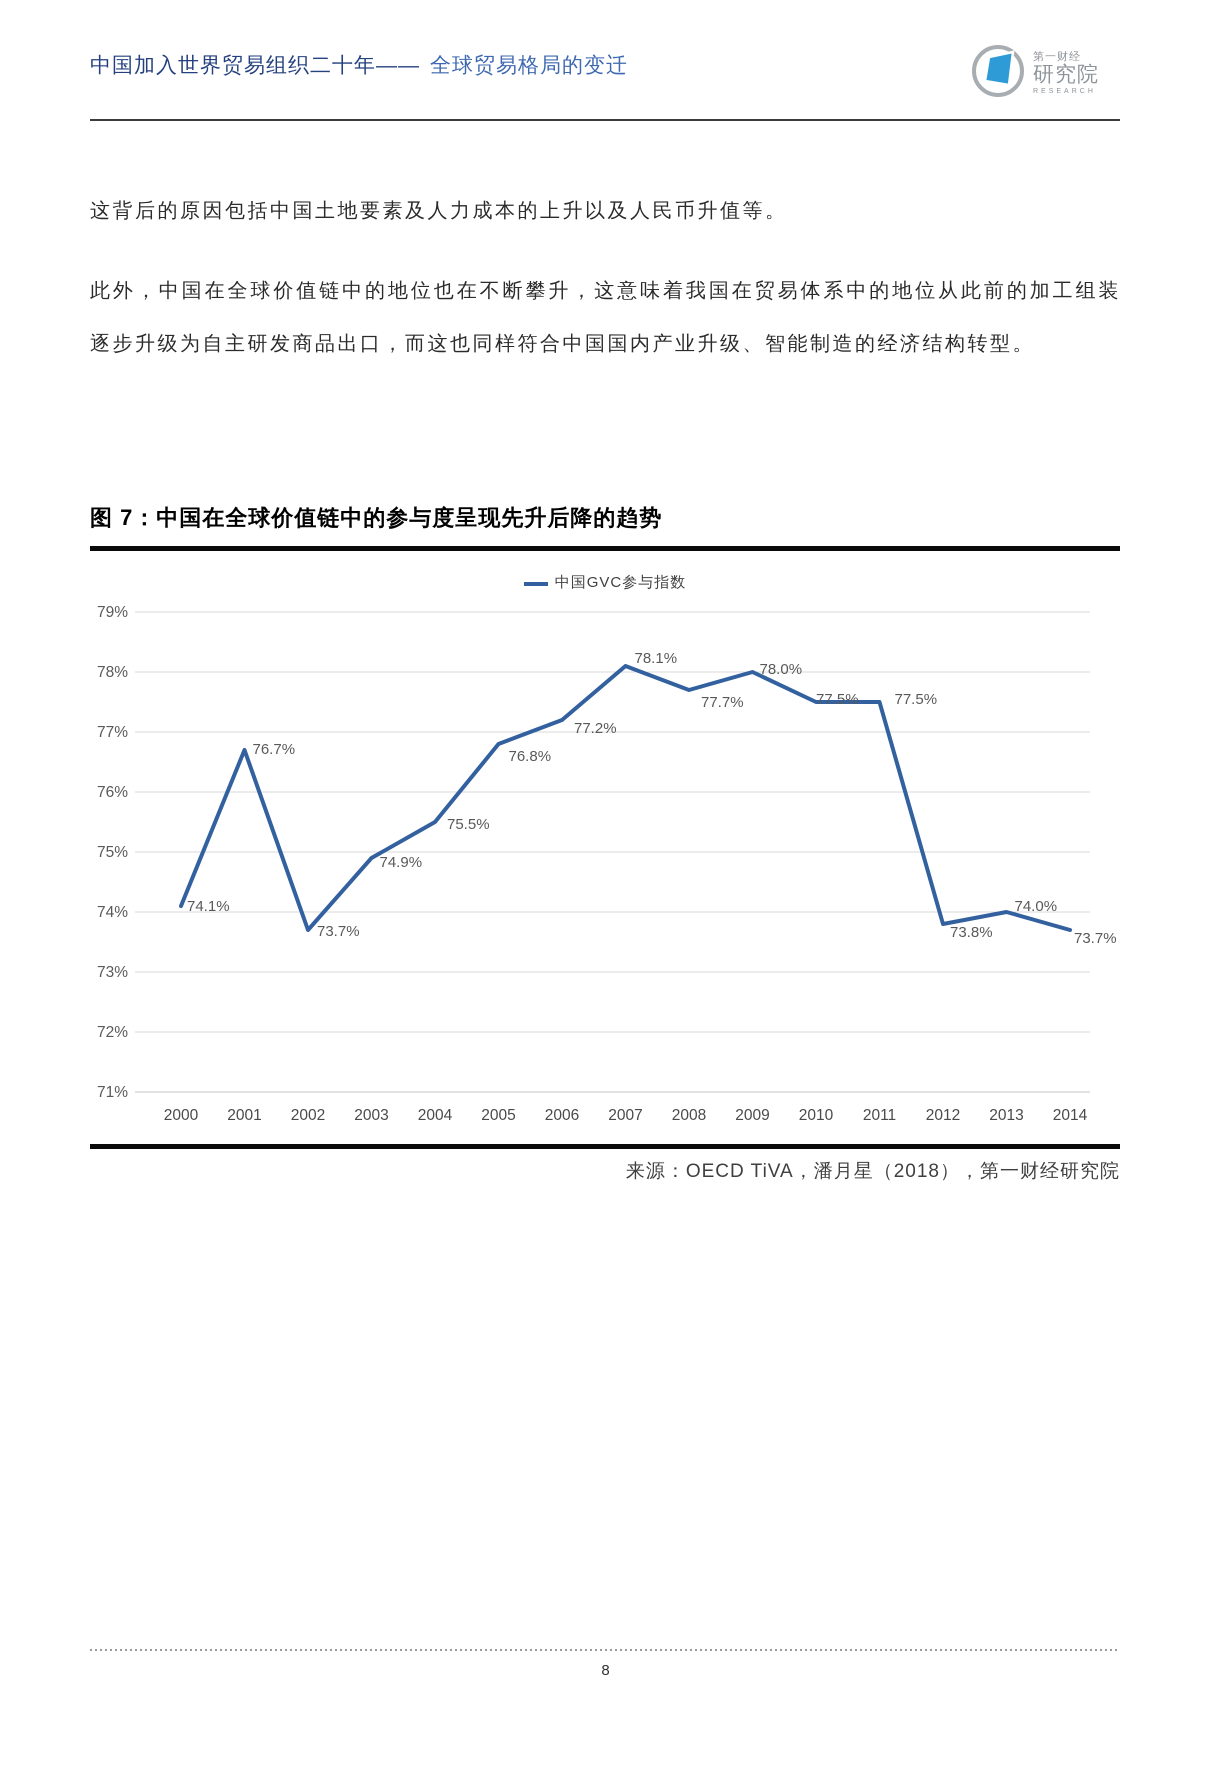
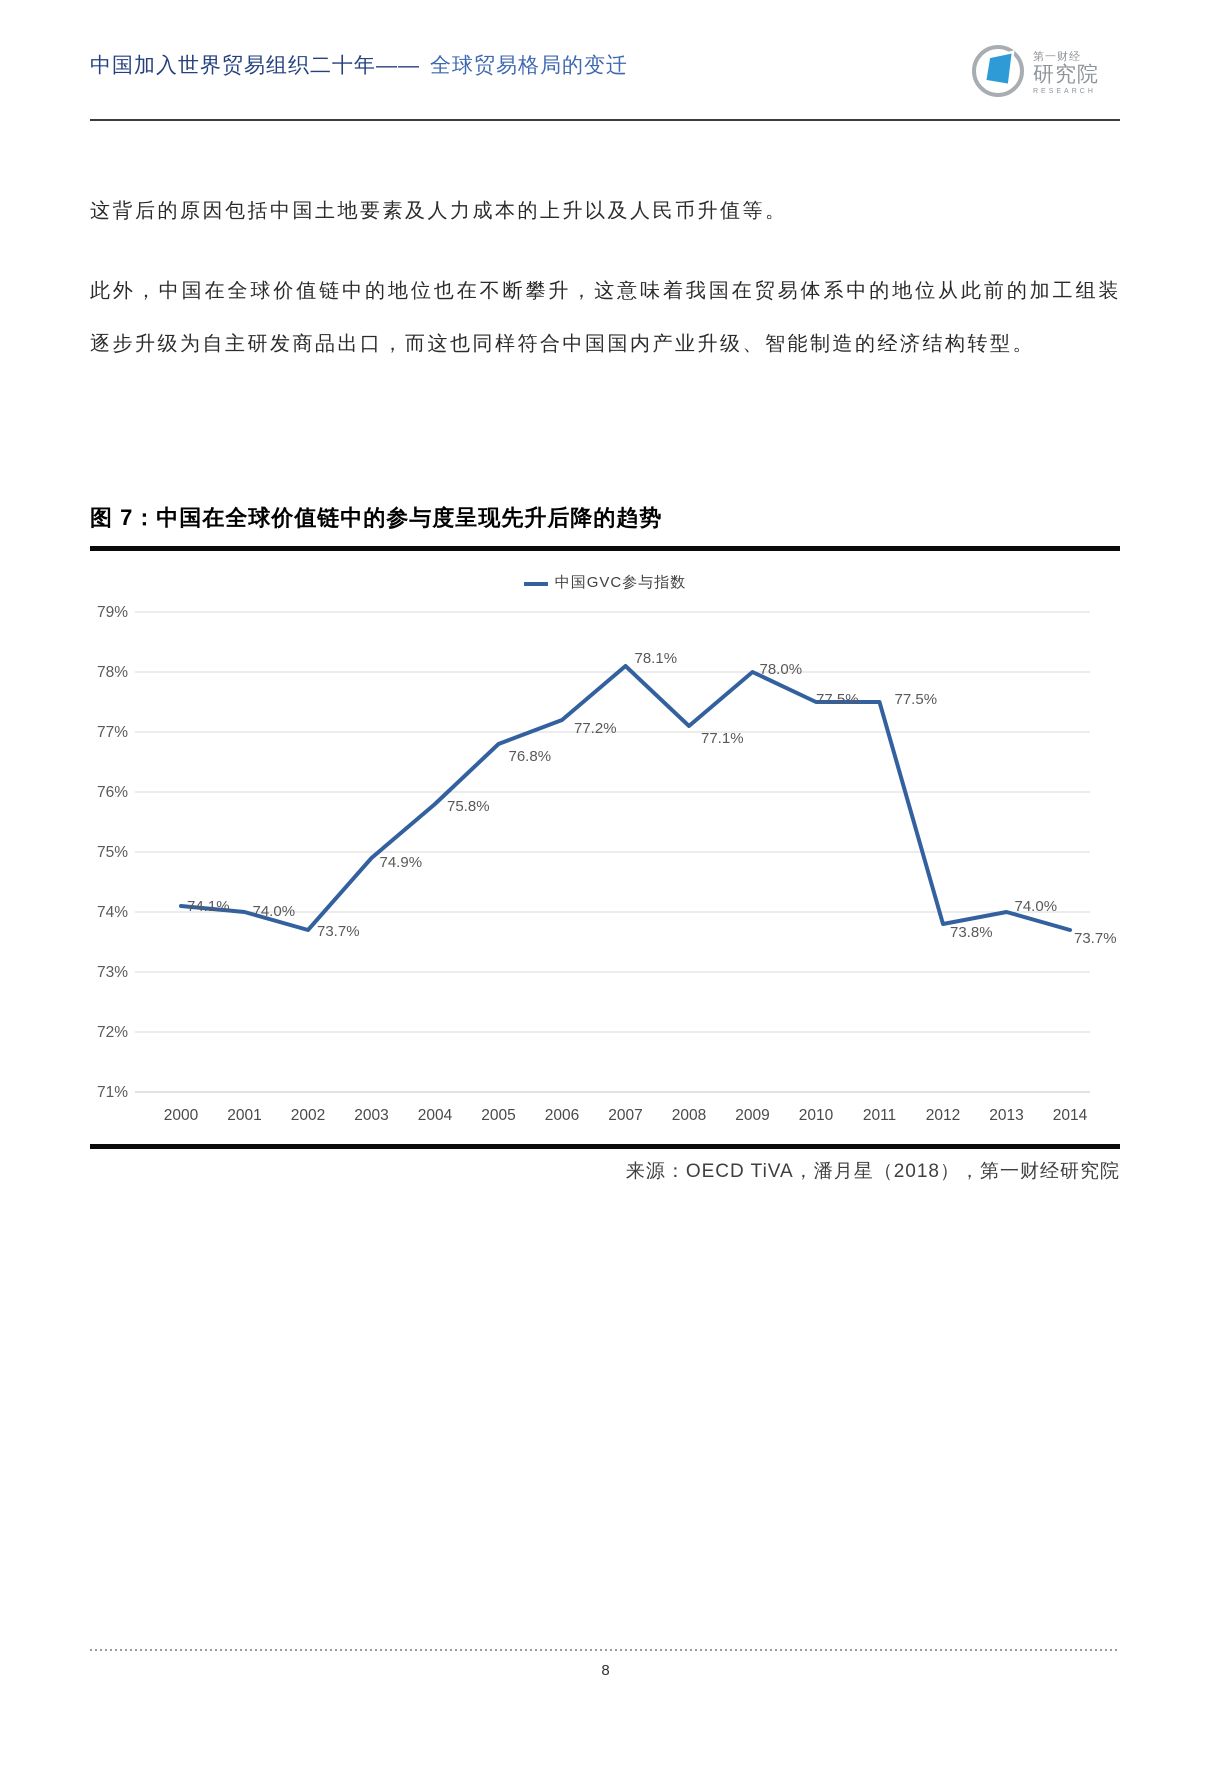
2001: 76.7% -> 74.0%
2004: 75.5% -> 75.8%
2008: 77.7% -> 77.1%
